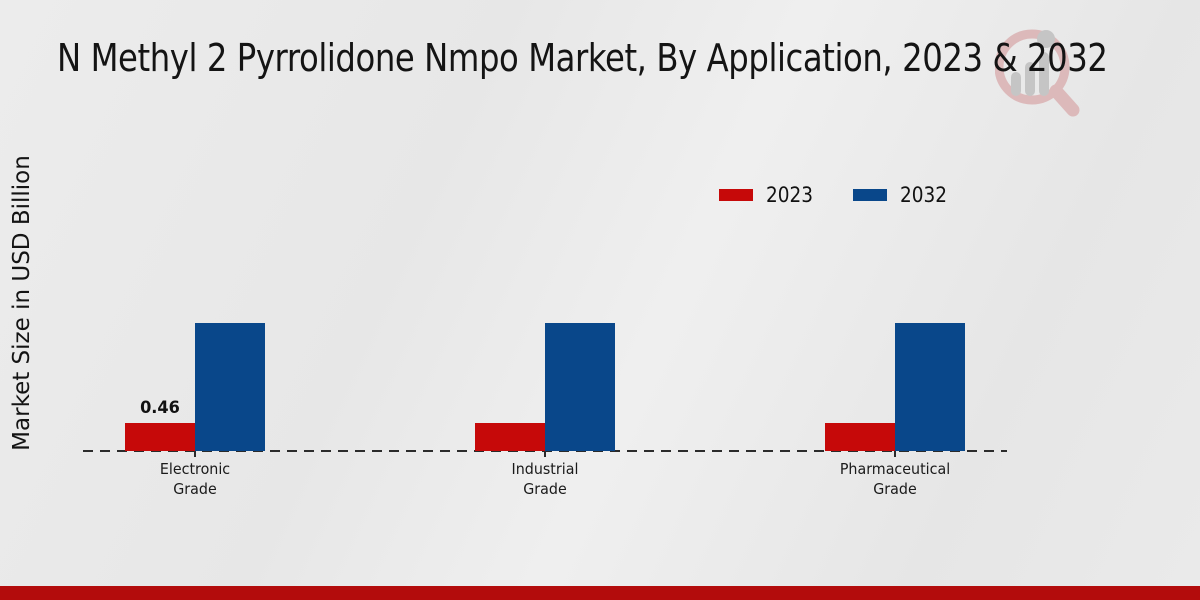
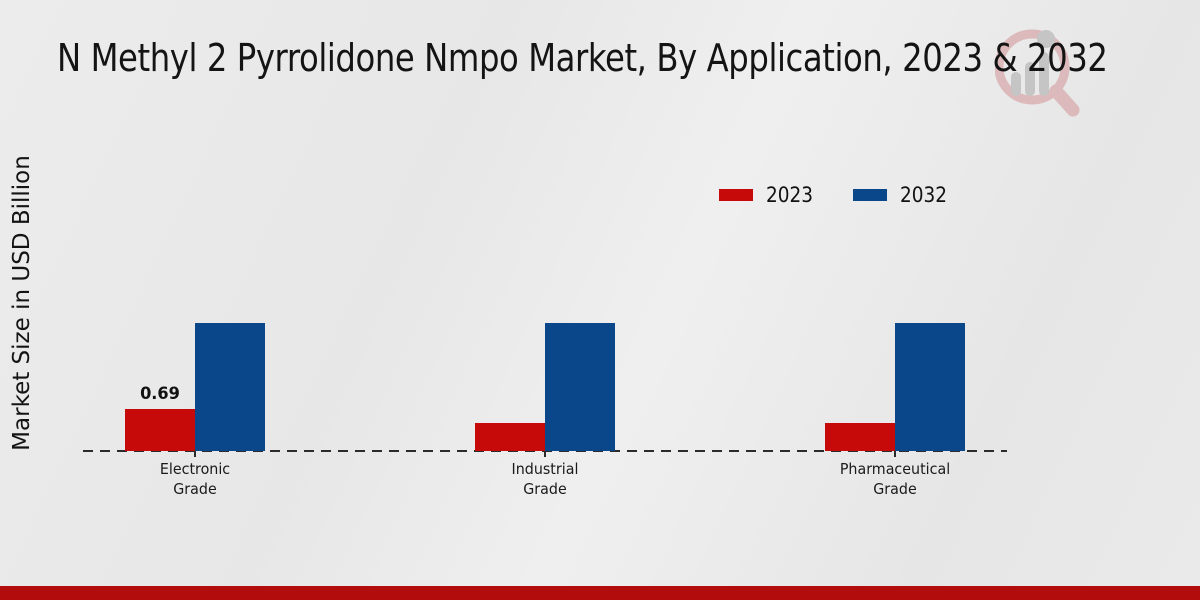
2023/Electronic Grade: 0.46 -> 0.69
